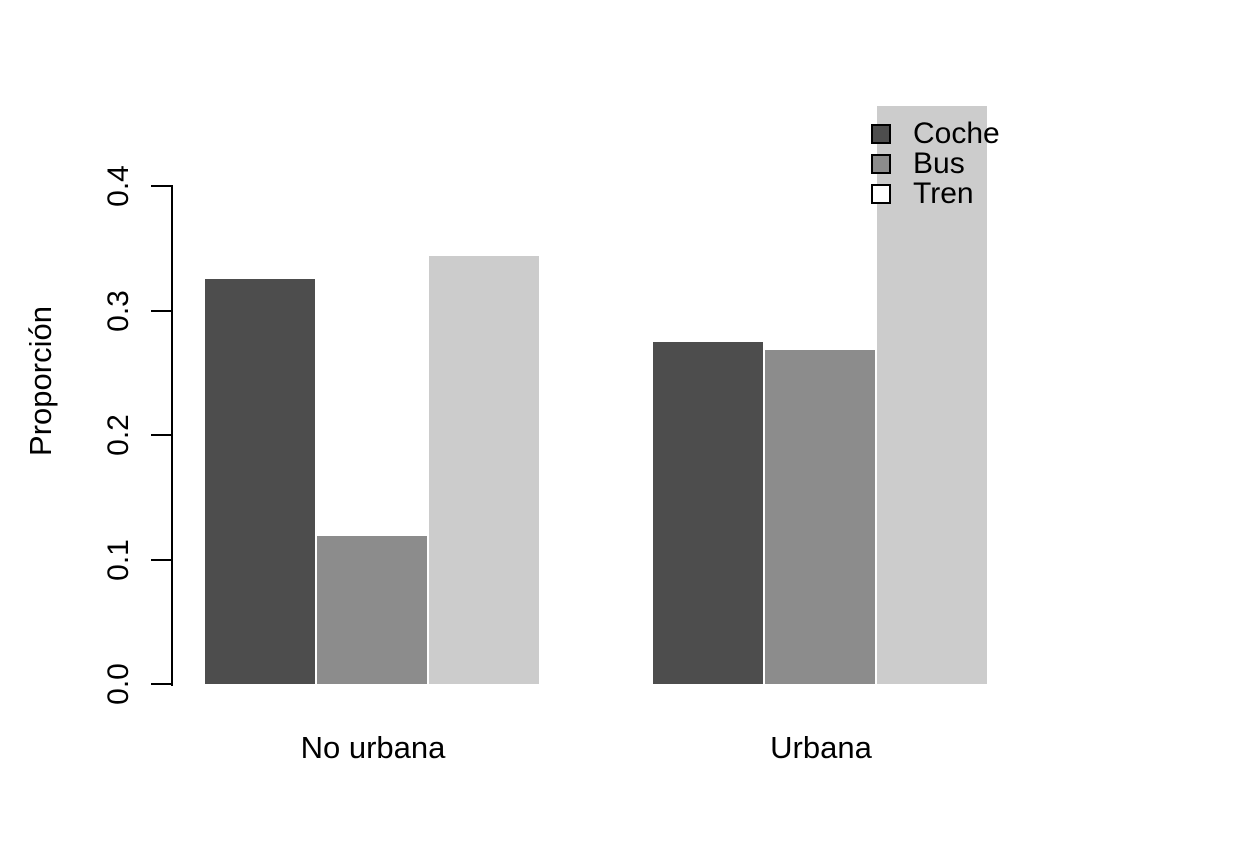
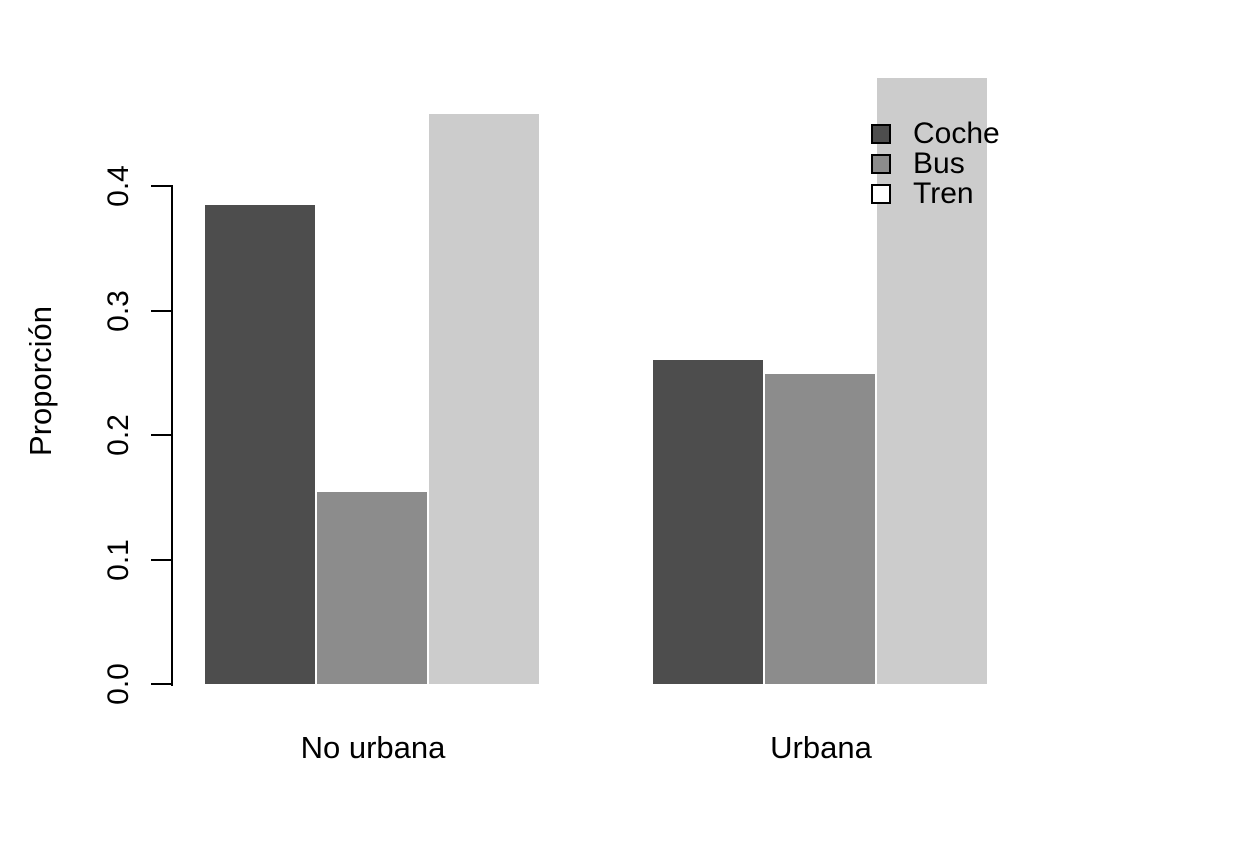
Coche/No urbana: 0.325 -> 0.385
Bus/No urbana: 0.119 -> 0.154
Tren/No urbana: 0.344 -> 0.458
Coche/Urbana: 0.275 -> 0.260
Bus/Urbana: 0.268 -> 0.249
Tren/Urbana: 0.464 -> 0.487
